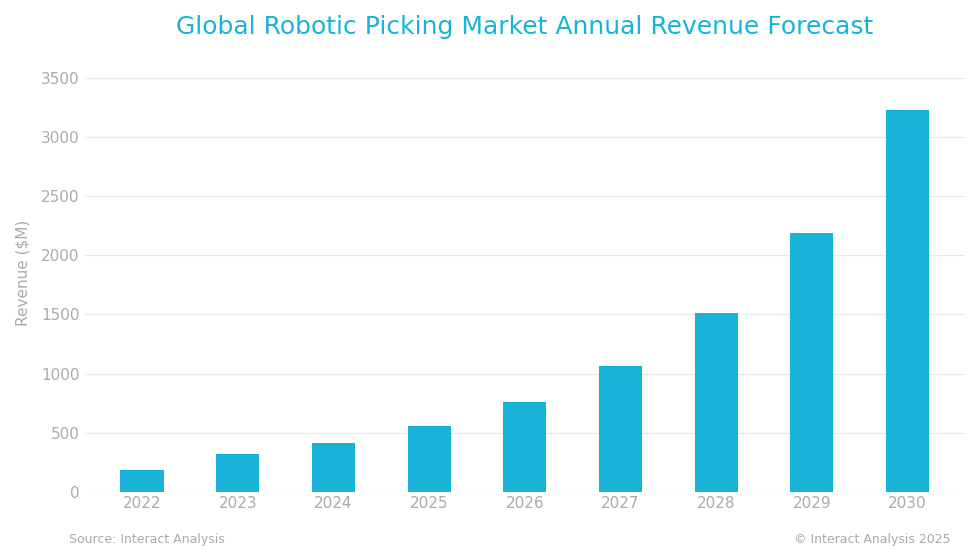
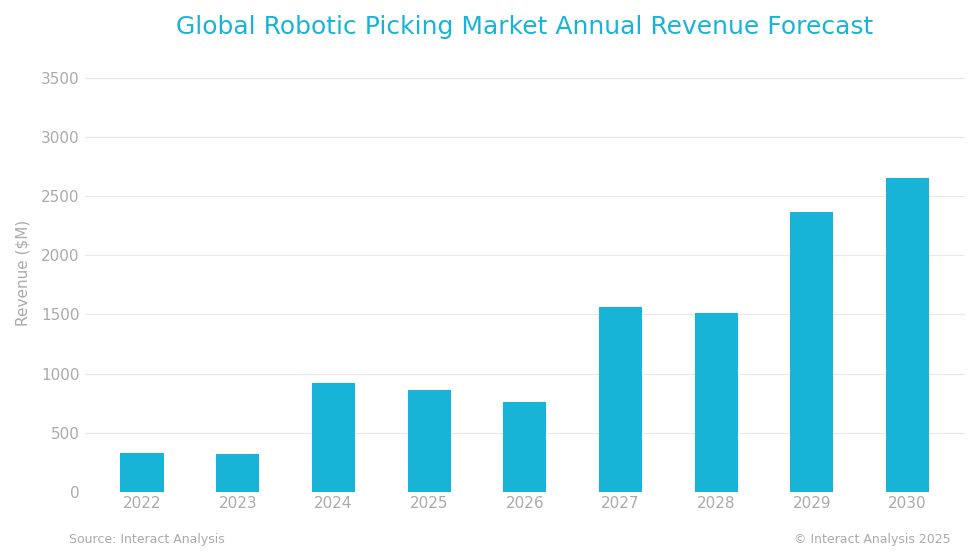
2022: 180 -> 330
2024: 420 -> 920
2025: 560 -> 860
2027: 1060 -> 1560
2029: 2190 -> 2370
2030: 3230 -> 2660
